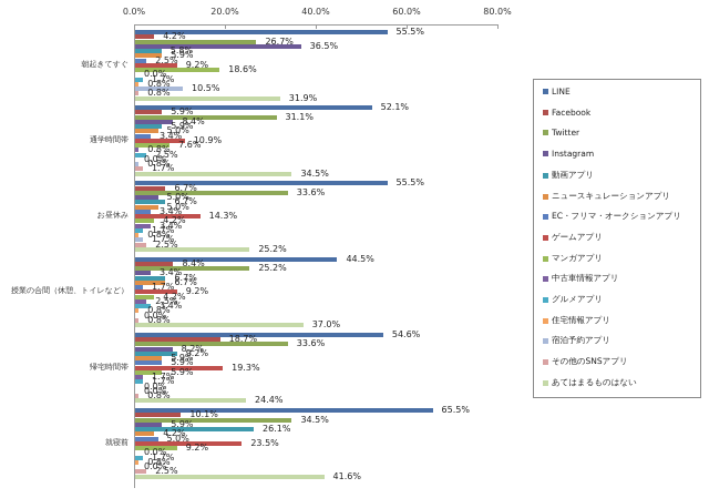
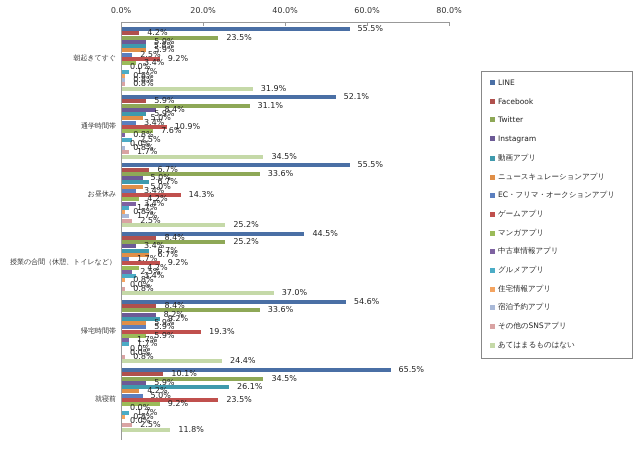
Twitter/朝起きてすぐ: 26.7% -> 23.5%
Instagram/朝起きてすぐ: 36.5% -> 5.9%
マンガアプリ/朝起きてすぐ: 18.6% -> 3.4%
宿泊予約アプリ/朝起きてすぐ: 10.5% -> 0.8%
Facebook/帰宅時間帯: 18.7% -> 8.4%
あてはまるものはない/就寝前: 41.6% -> 11.8%
